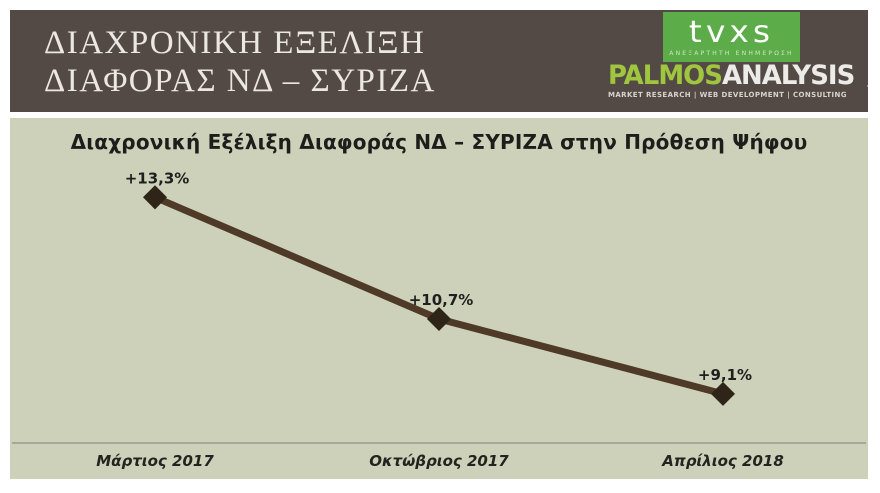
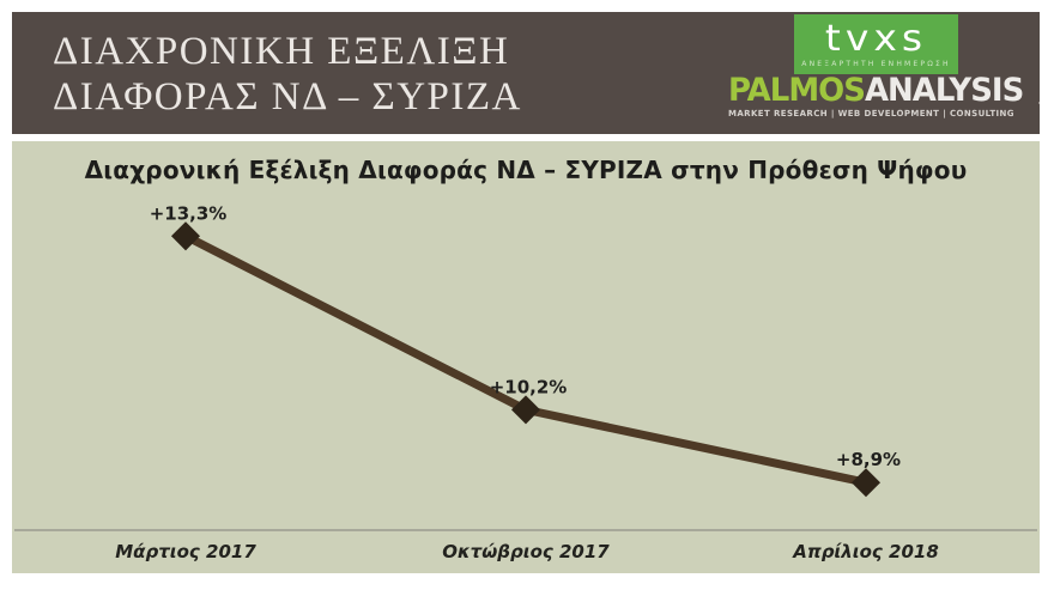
Οκτώβριος 2017: +10,7% -> +10,2%
Απρίλιος 2018: +9,1% -> +8,9%
